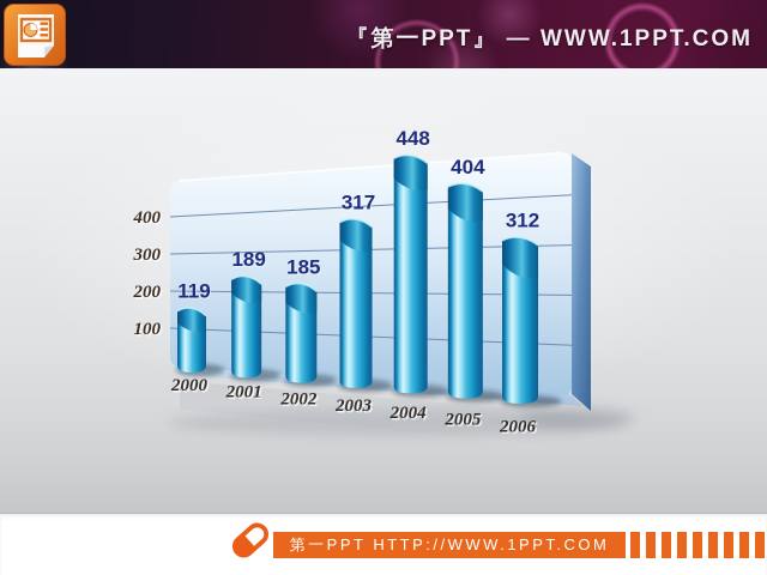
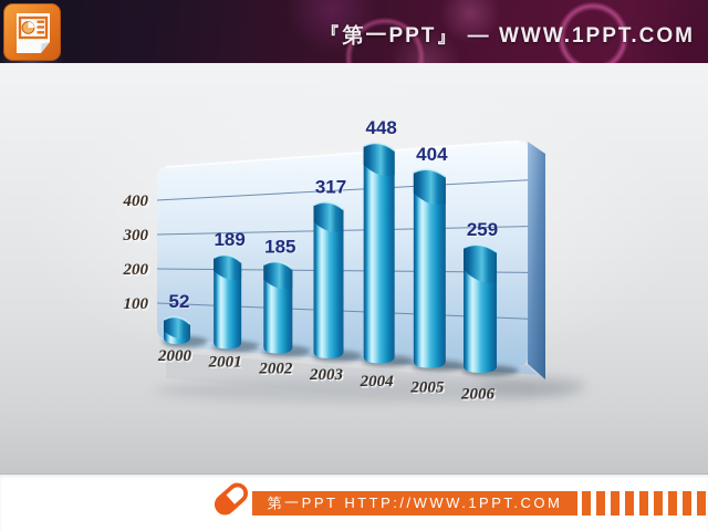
2000: 119 -> 52
2006: 312 -> 259
